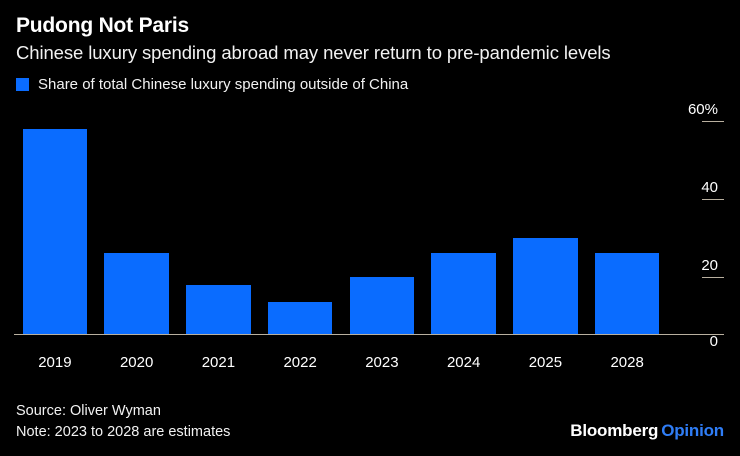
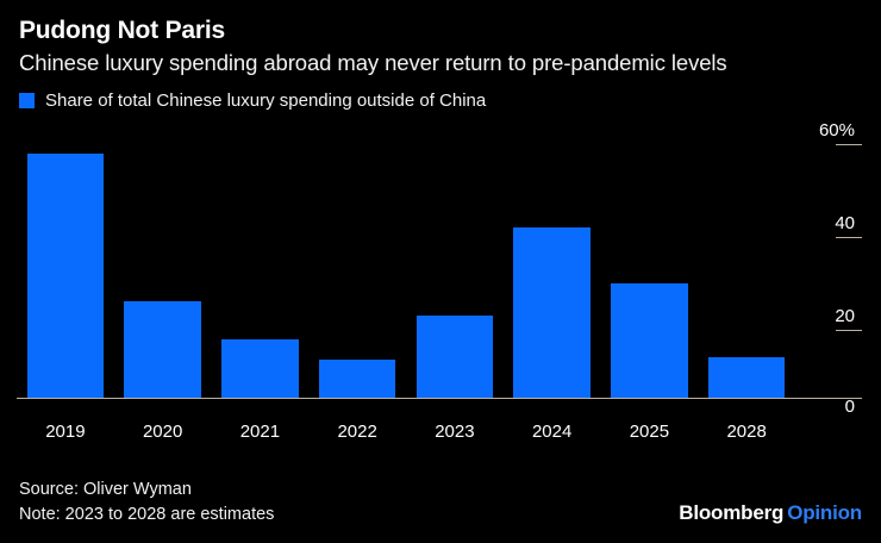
2023: 15% -> 18%
2024: 21% -> 37%
2028: 21% -> 9%
